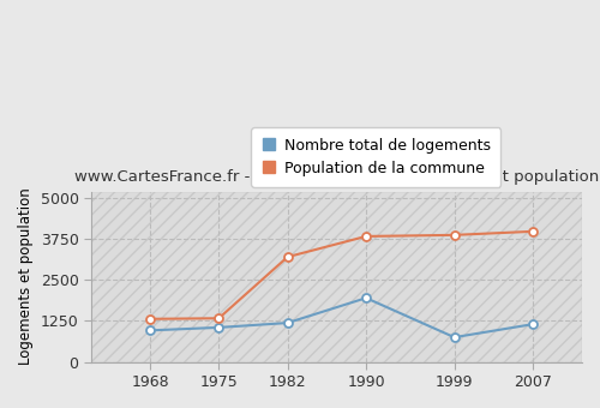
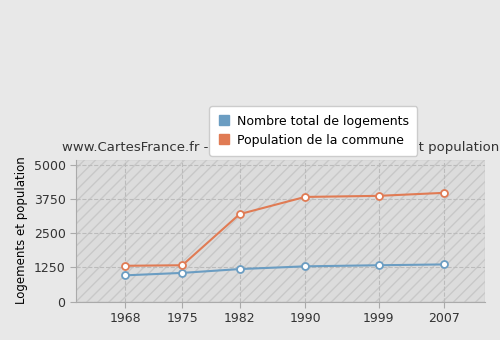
Nombre total de logements/1990: 1950 -> 1290
Nombre total de logements/1999: 750 -> 1330
Nombre total de logements/2007: 1150 -> 1360
